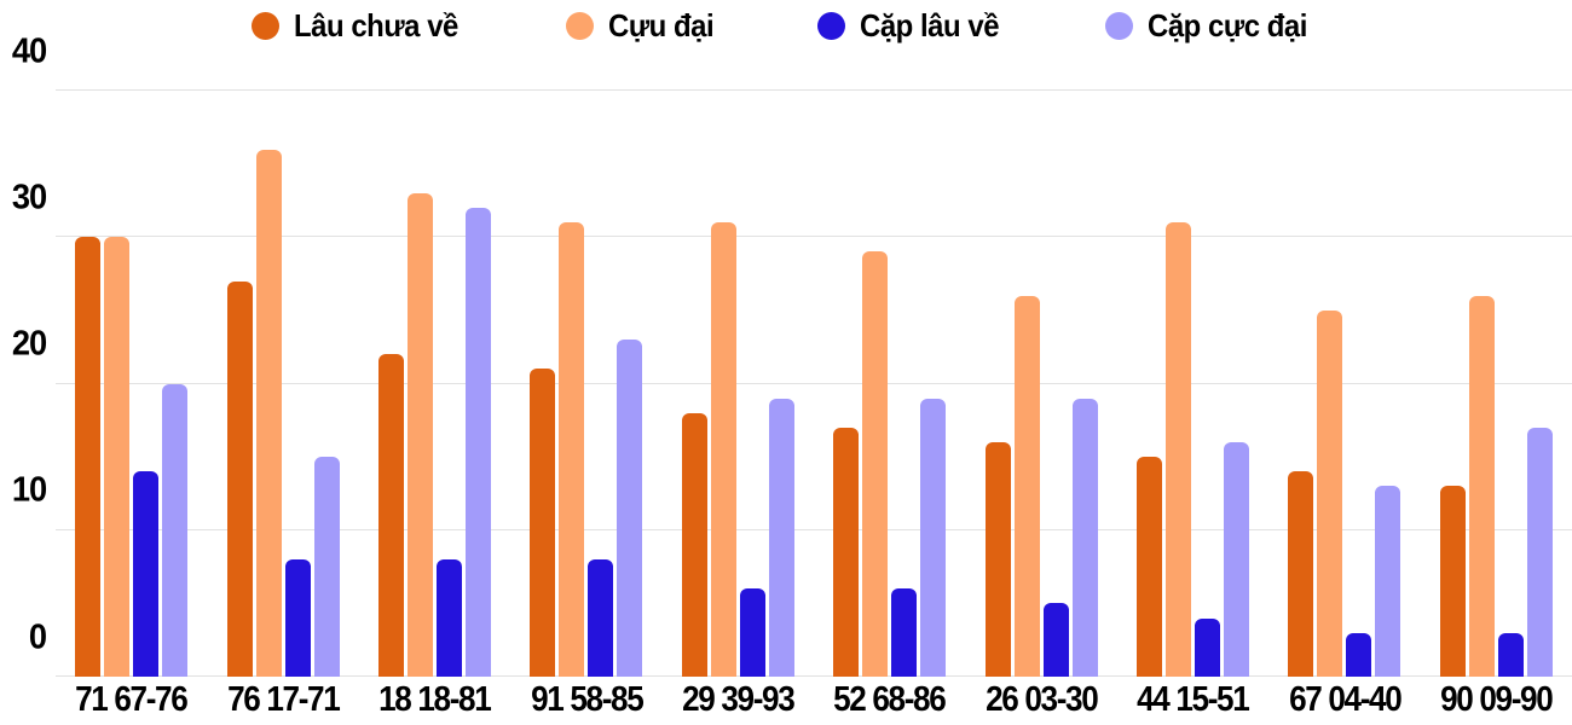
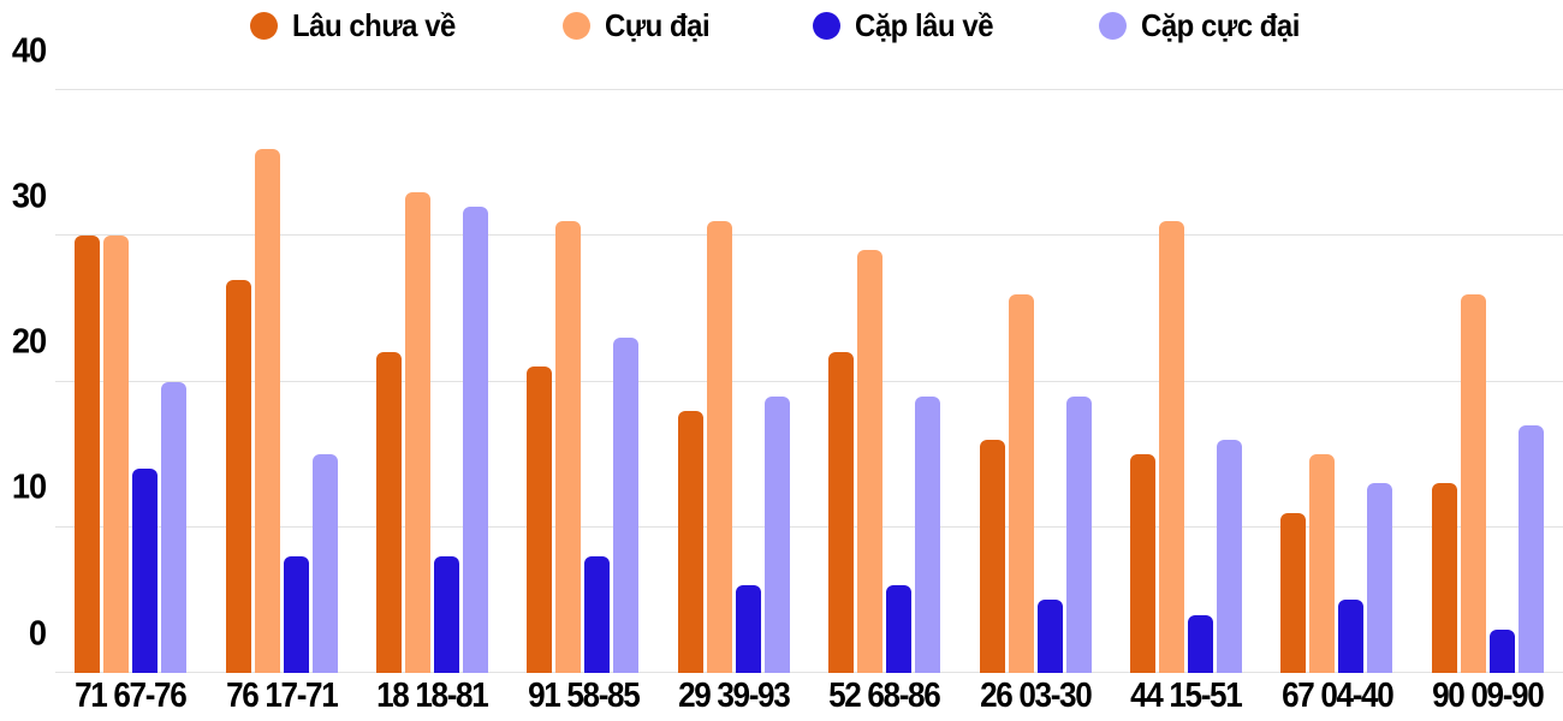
Lâu chưa về/52 68-86: 17 -> 22
Lâu chưa về/67 04-40: 14 -> 11
Cựu đại/67 04-40: 25 -> 15
Cặp lâu về/67 04-40: 3 -> 5
